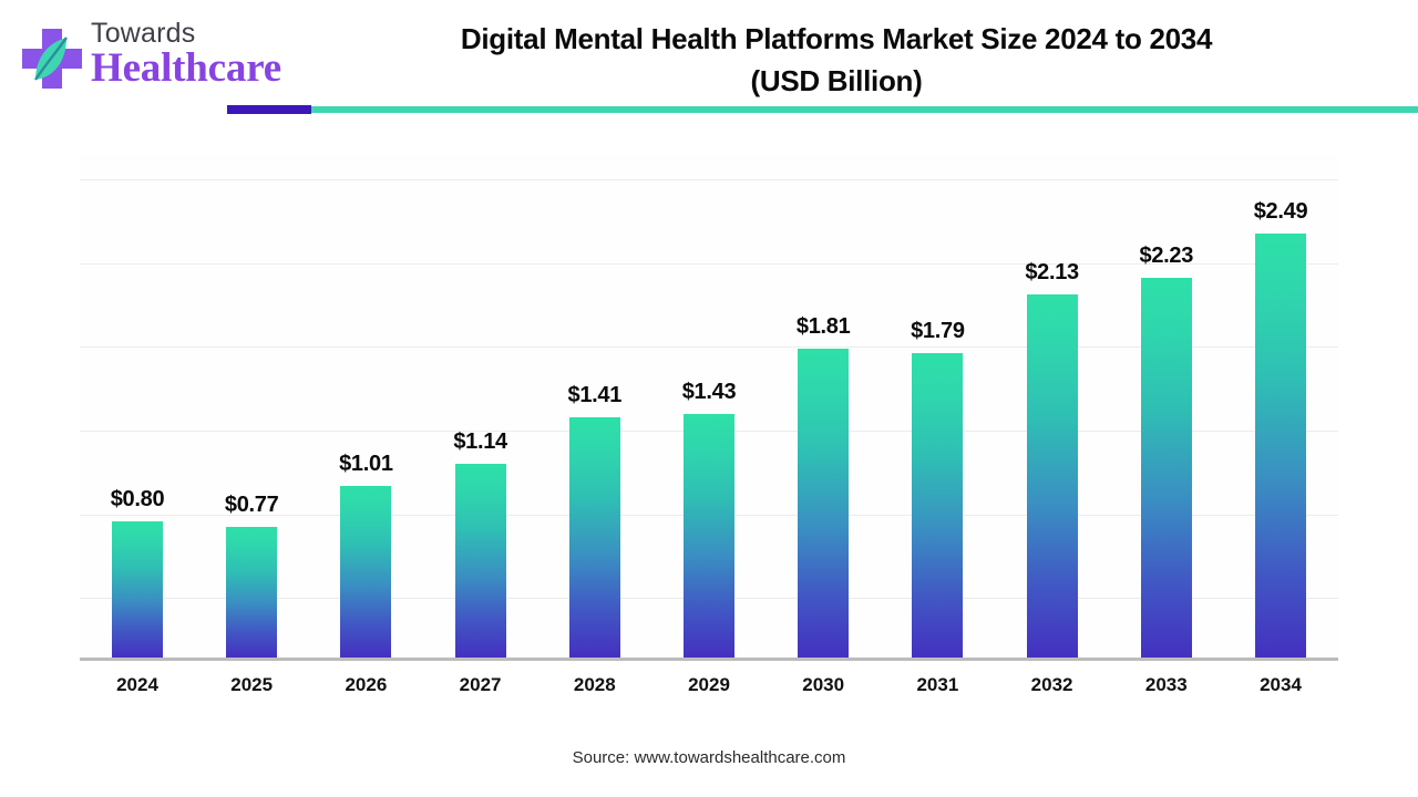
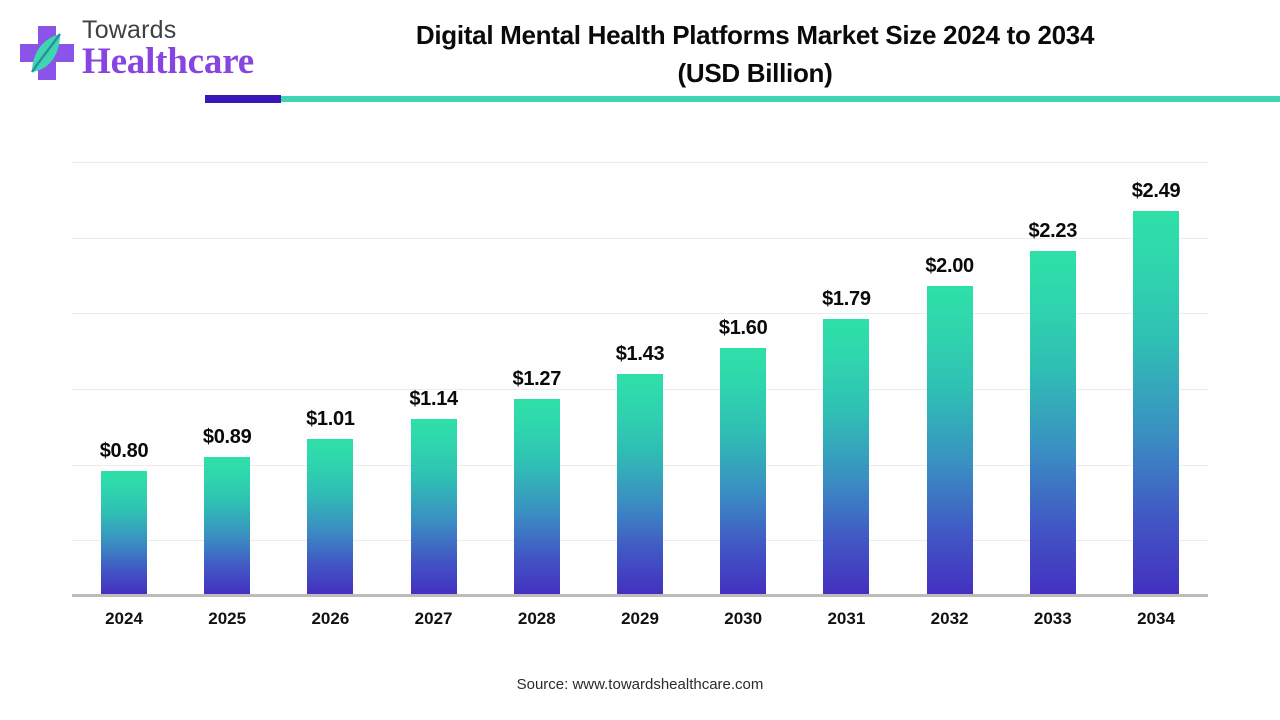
2025: $0.77 -> $0.89
2028: $1.41 -> $1.27
2030: $1.81 -> $1.60
2032: $2.13 -> $2.00
